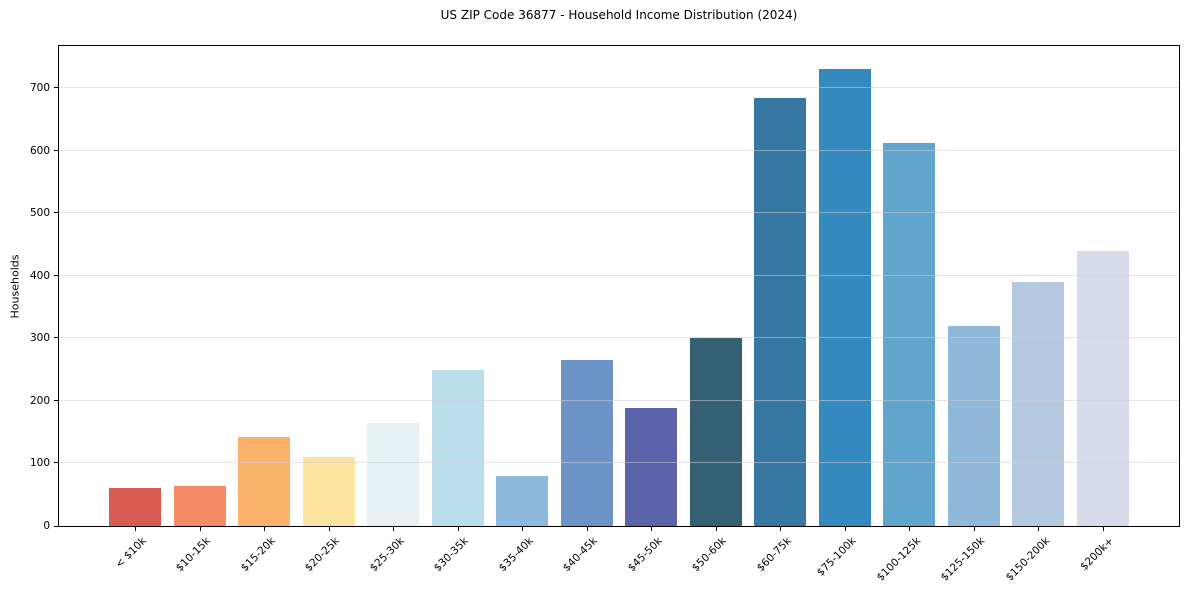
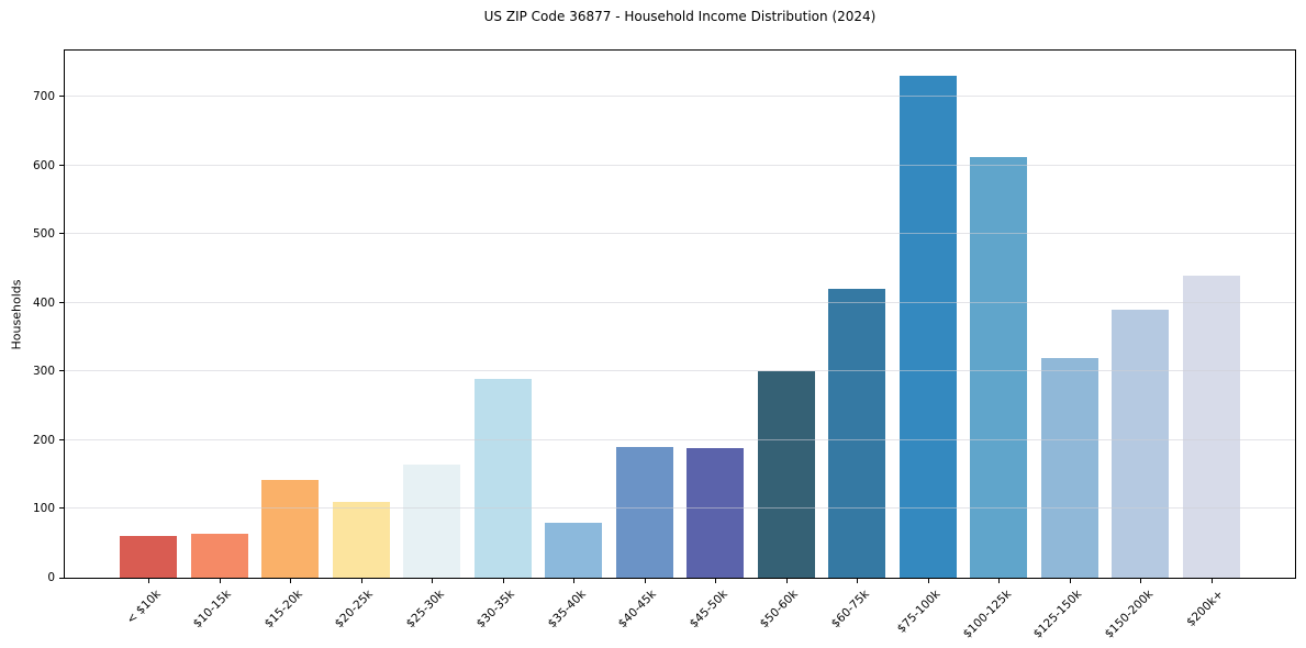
$30-35k: 250 -> 290
$40-45k: 270 -> 190
$60-75k: 680 -> 420
